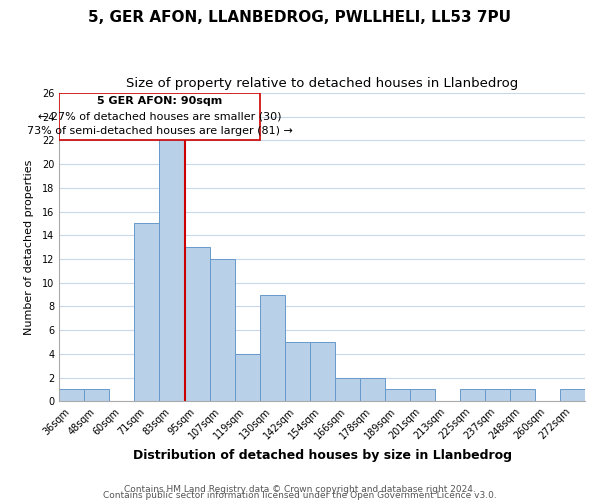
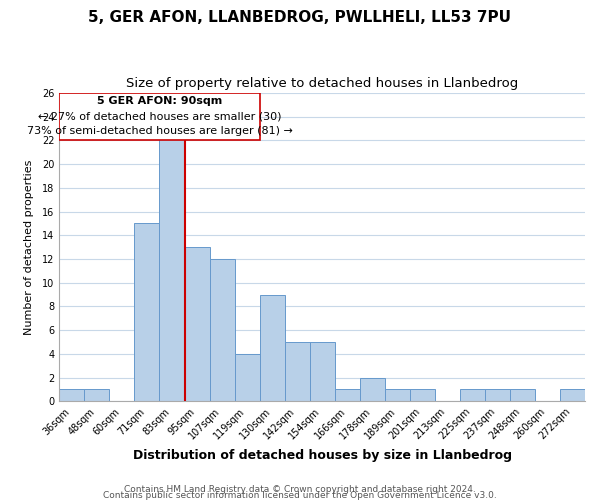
166sqm: 2 -> 1
